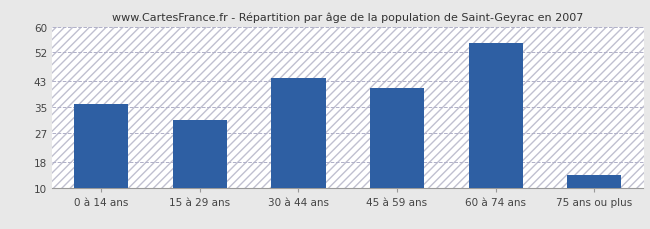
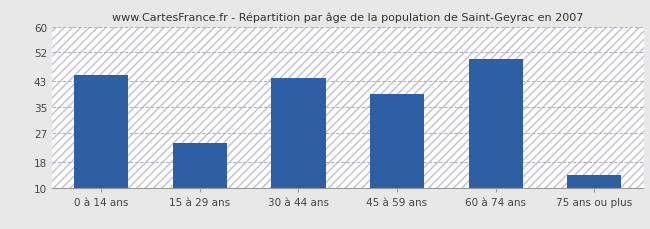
0 à 14 ans: 36 -> 45
15 à 29 ans: 31 -> 24
45 à 59 ans: 41 -> 39
60 à 74 ans: 55 -> 50
